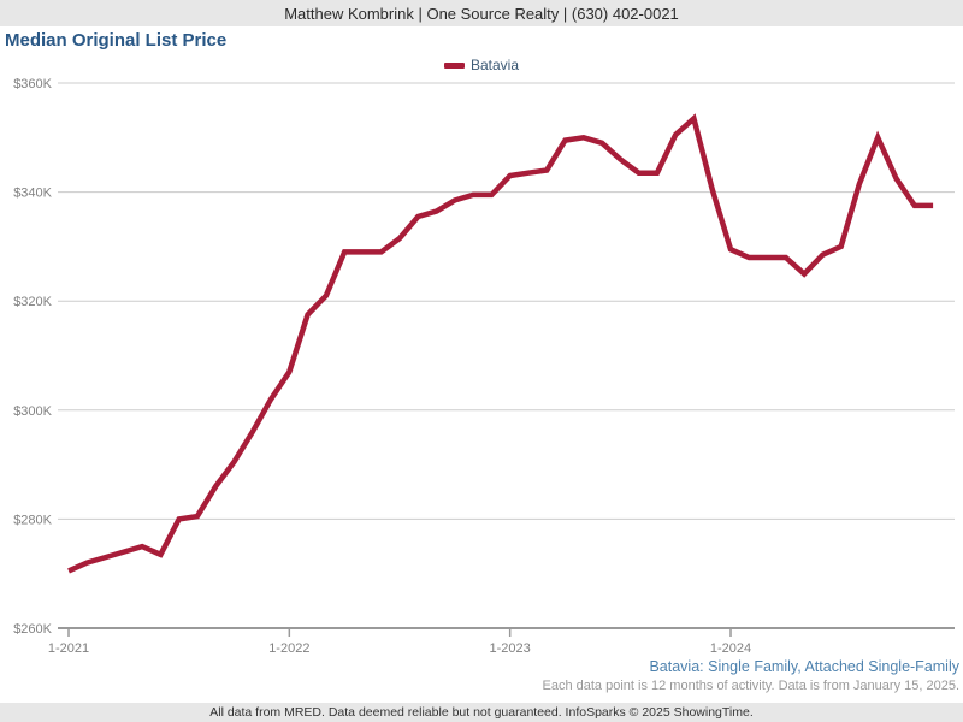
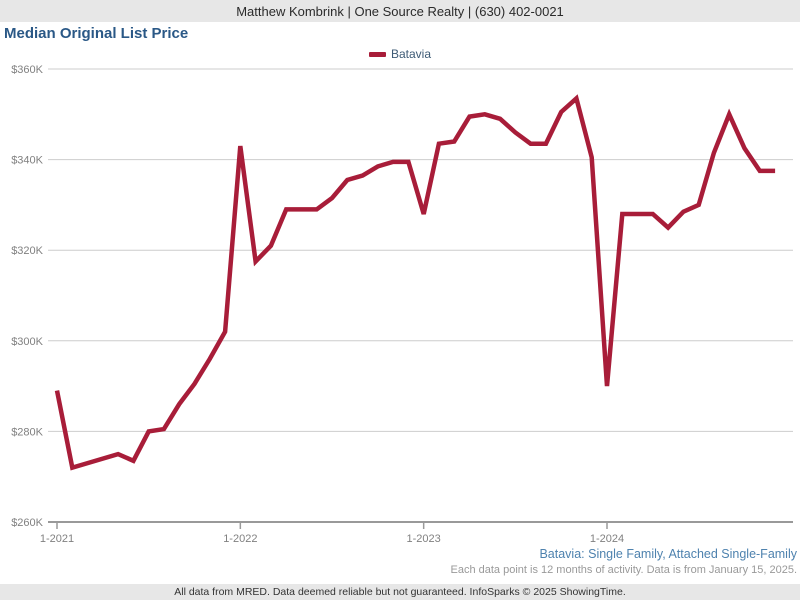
1-2021: $270K -> $289K
1-2022: $307K -> $343K
1-2023: $343K -> $328K
1-2024: $330K -> $290K
